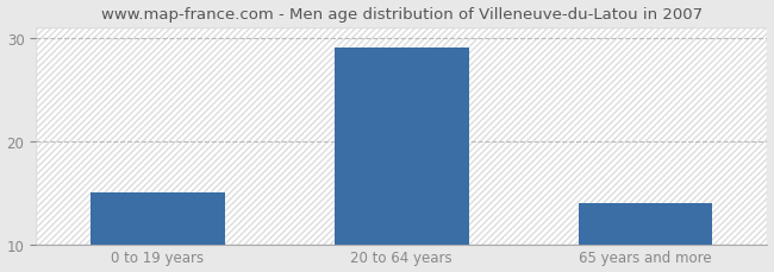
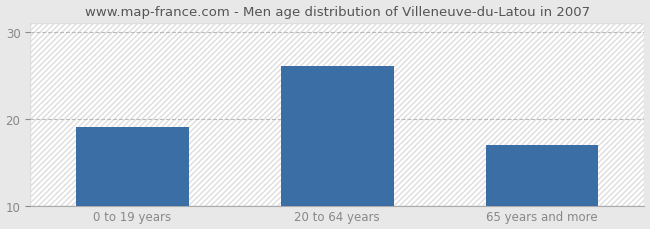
0 to 19 years: 15 -> 19
20 to 64 years: 29 -> 26
65 years and more: 14 -> 17
